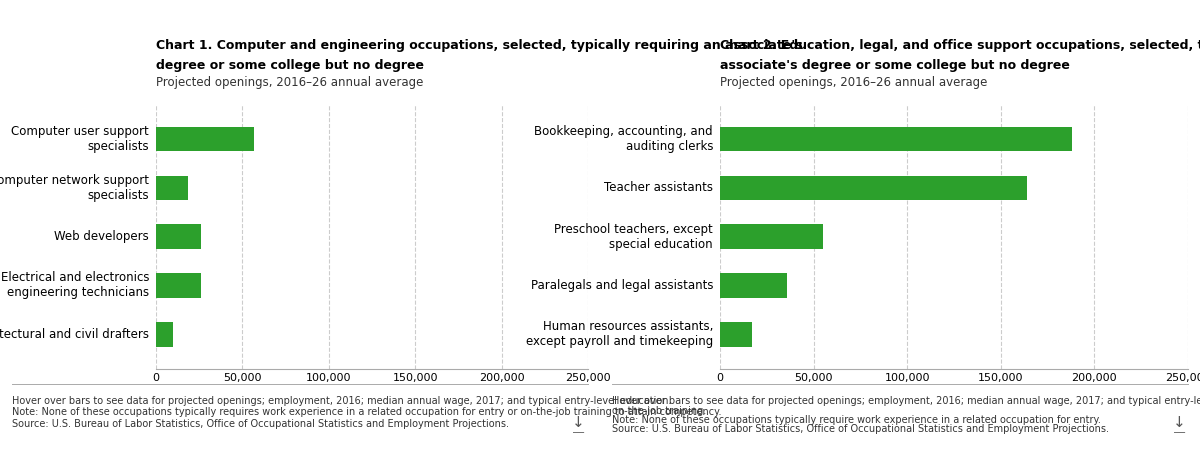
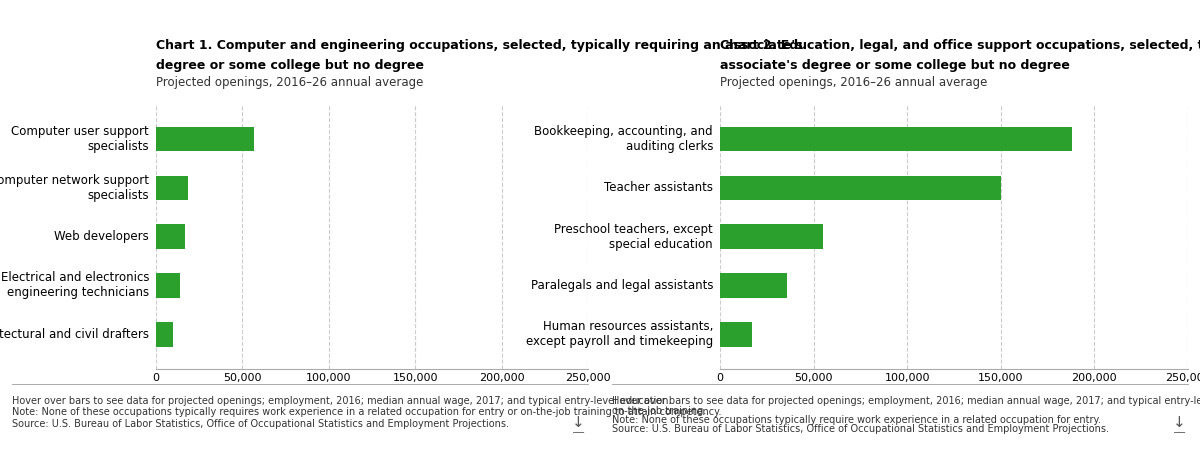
Web developers: 26,000 -> 17,000
Electrical and electronics engineering technicians: 26,000 -> 14,000
Teacher assistants: 164,000 -> 150,000
